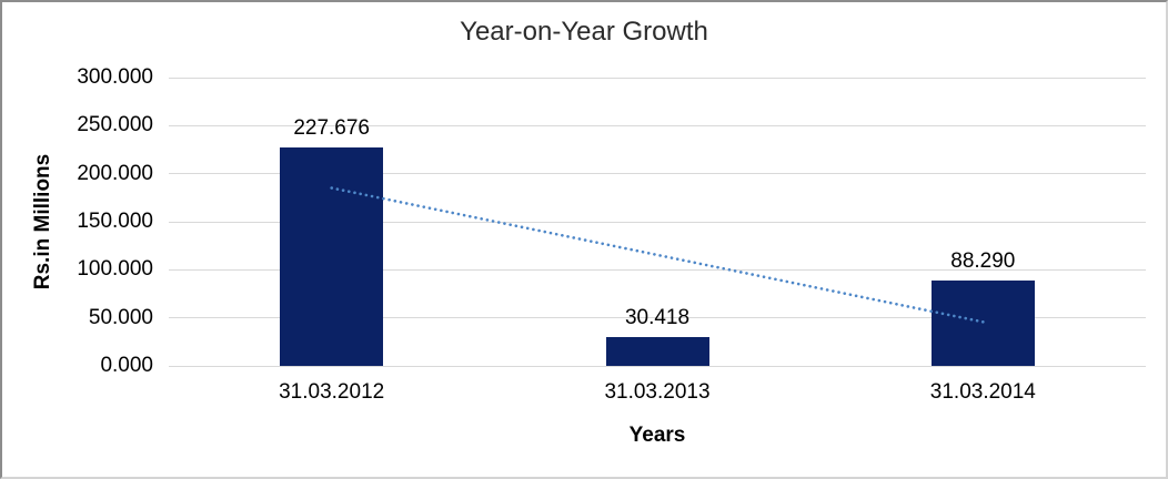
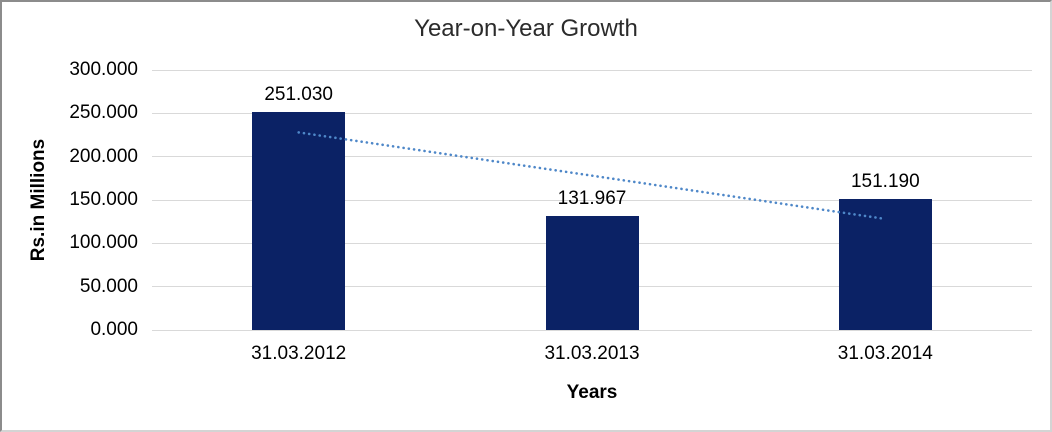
31.03.2012: 227.676 -> 251.030
31.03.2013: 30.418 -> 131.967
31.03.2014: 88.290 -> 151.190
